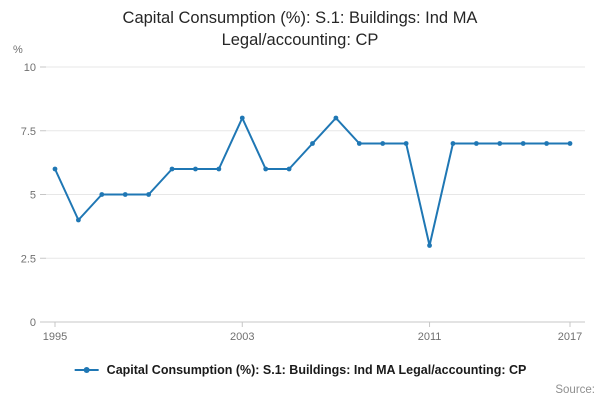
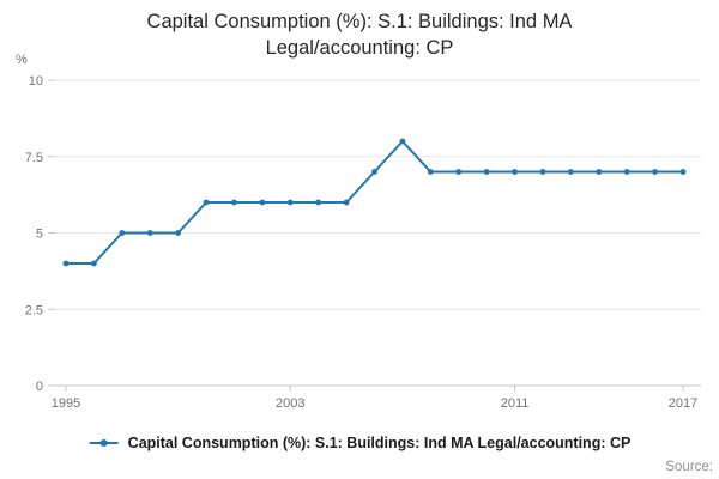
1995: 6 -> 4
2003: 8 -> 6
2011: 3 -> 7
